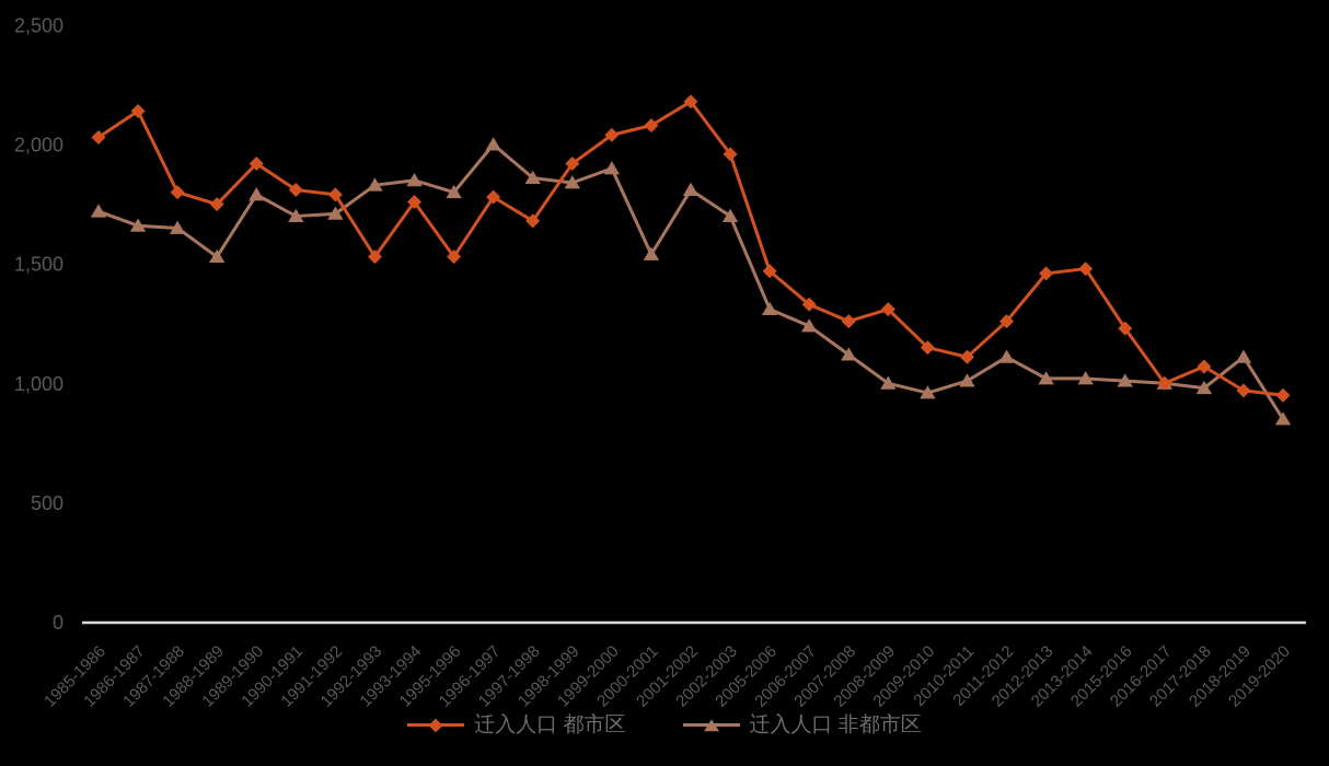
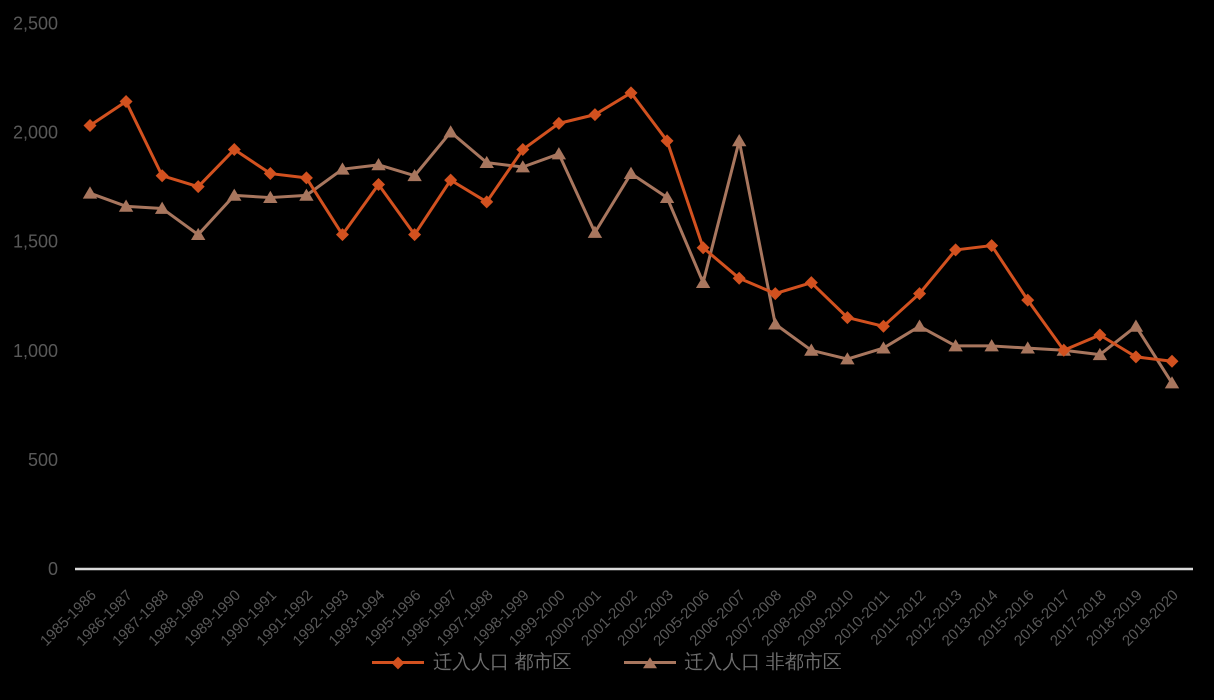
迁入人口 非都市区/1989-1990: 1790 -> 1710
迁入人口 非都市区/2006-2007: 1240 -> 1960
